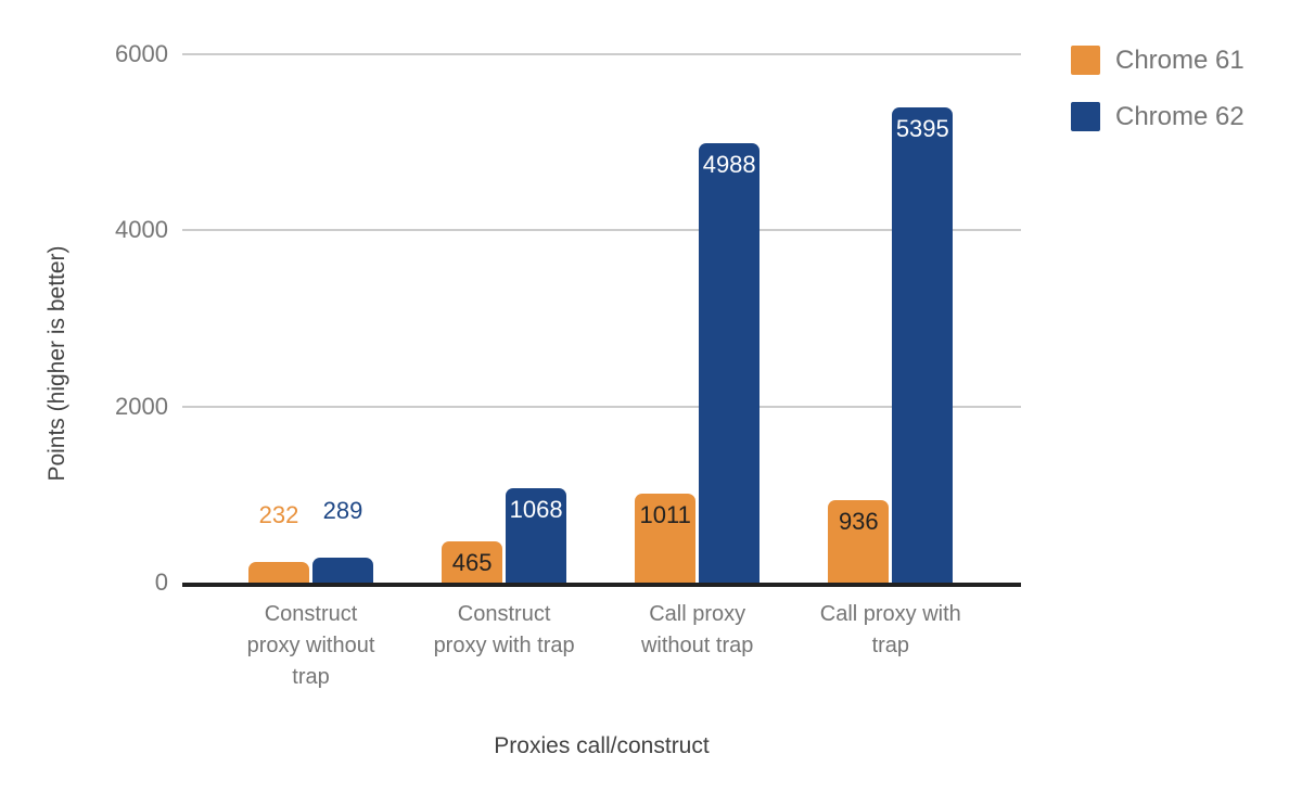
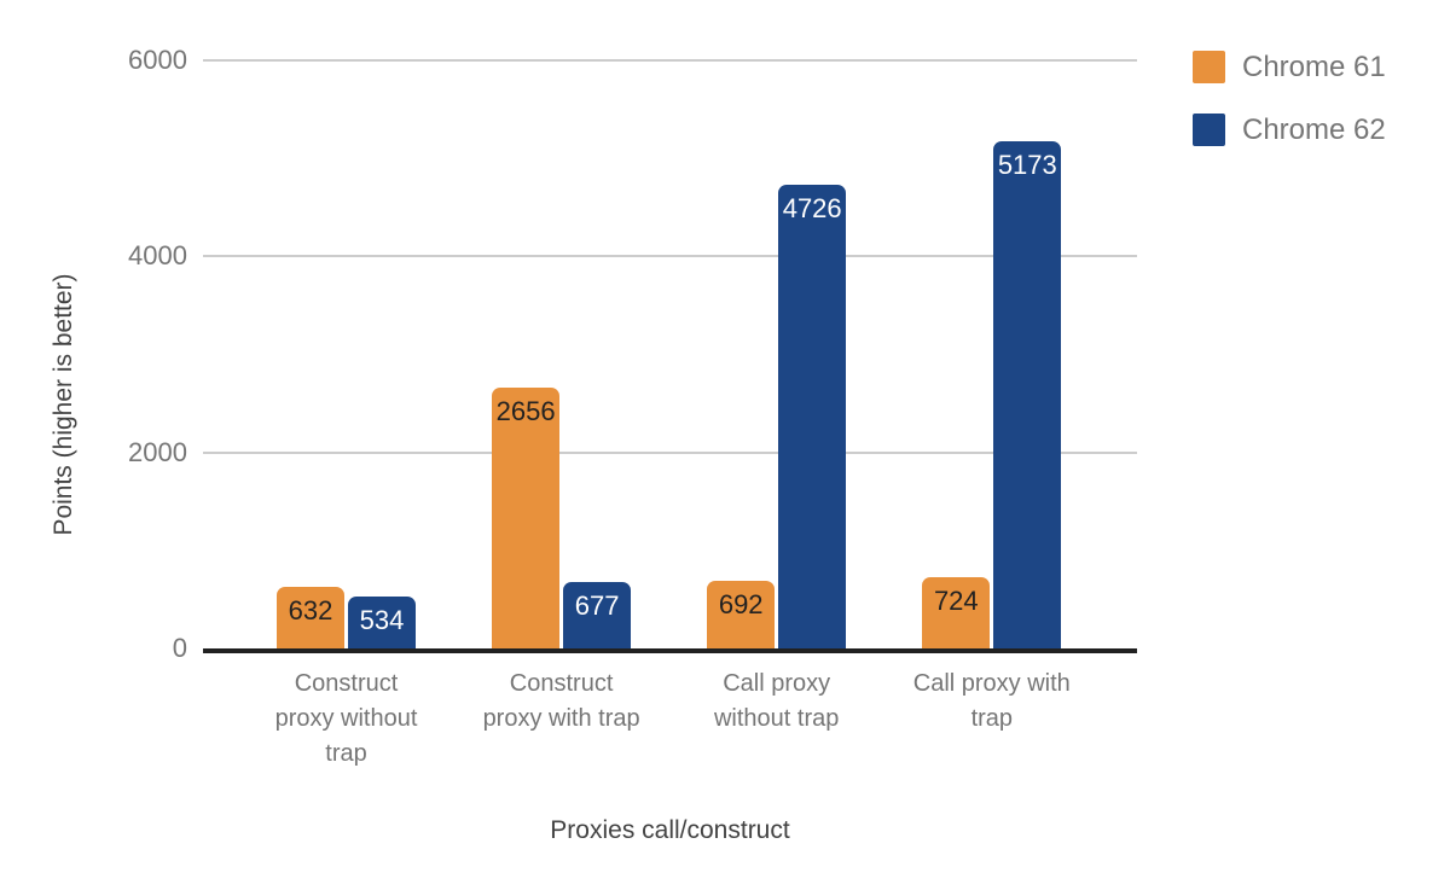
Chrome 61/Construct proxy without trap: 232 -> 632
Chrome 62/Construct proxy without trap: 289 -> 534
Chrome 61/Construct proxy with trap: 465 -> 2656
Chrome 62/Construct proxy with trap: 1068 -> 677
Chrome 61/Call proxy without trap: 1011 -> 692
Chrome 62/Call proxy without trap: 4988 -> 4726
Chrome 61/Call proxy with trap: 936 -> 724
Chrome 62/Call proxy with trap: 5395 -> 5173
